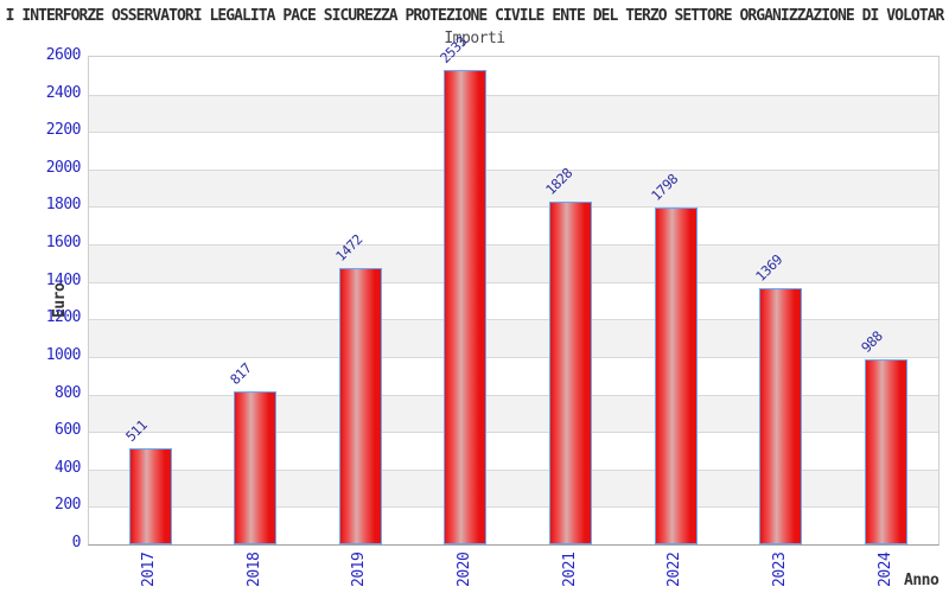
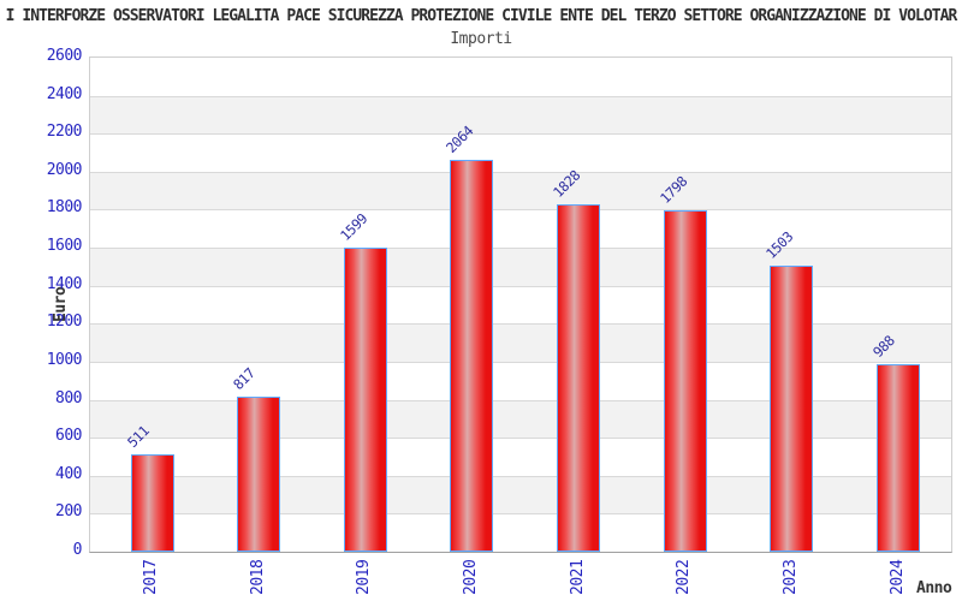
2019: 1472 -> 1599
2020: 2533 -> 2064
2023: 1369 -> 1503
